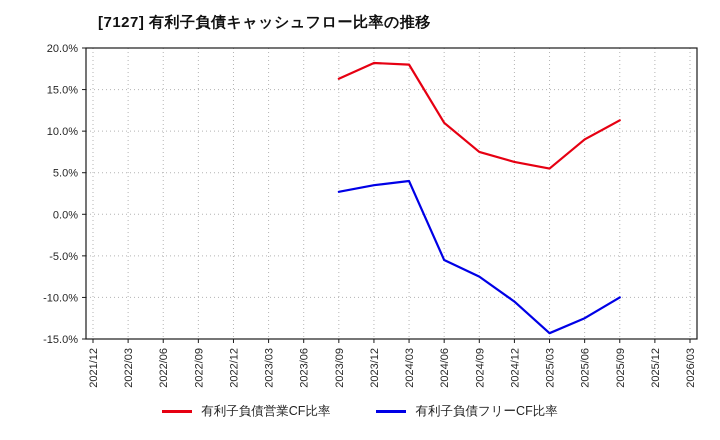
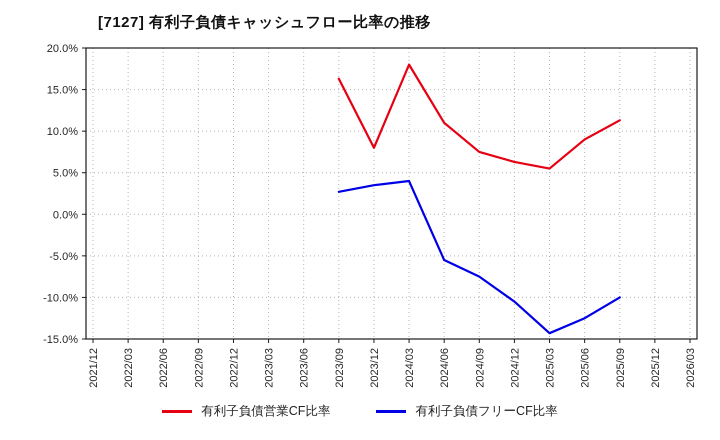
有利子負債営業CF比率/2023/12: 18% -> 8%
